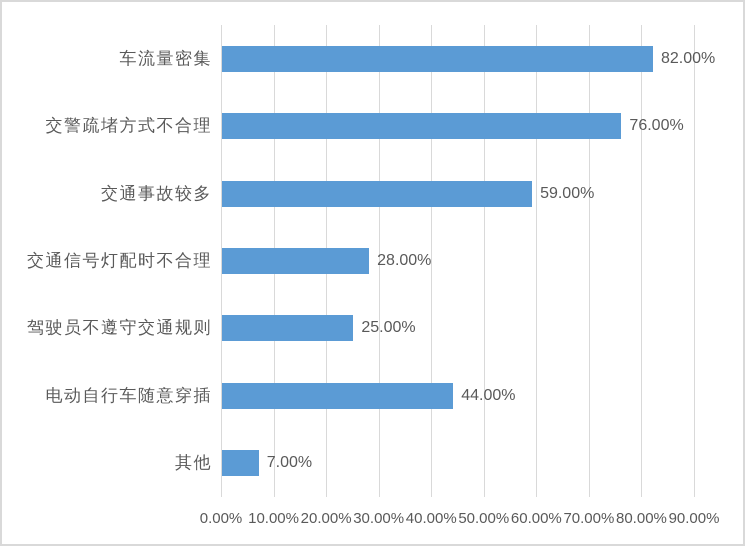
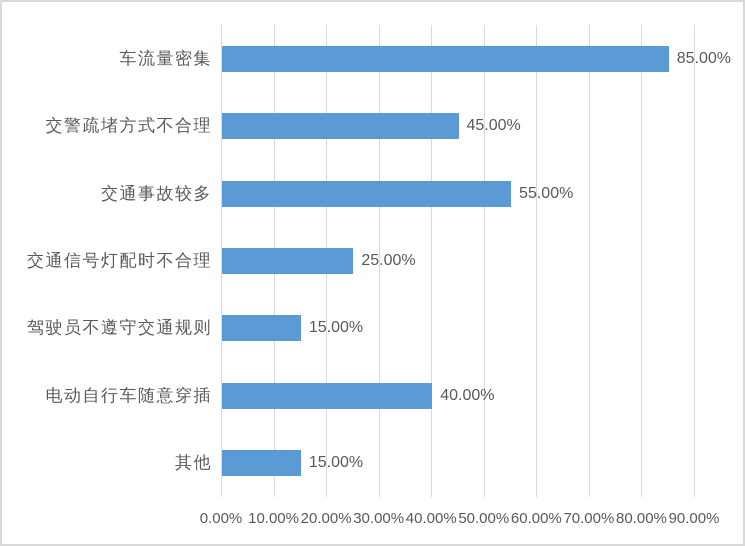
车流量密集: 82.00% -> 85.00%
交警疏堵方式不合理: 76.00% -> 45.00%
交通事故较多: 59.00% -> 55.00%
交通信号灯配时不合理: 28.00% -> 25.00%
驾驶员不遵守交通规则: 25.00% -> 15.00%
电动自行车随意穿插: 44.00% -> 40.00%
其他: 7.00% -> 15.00%
